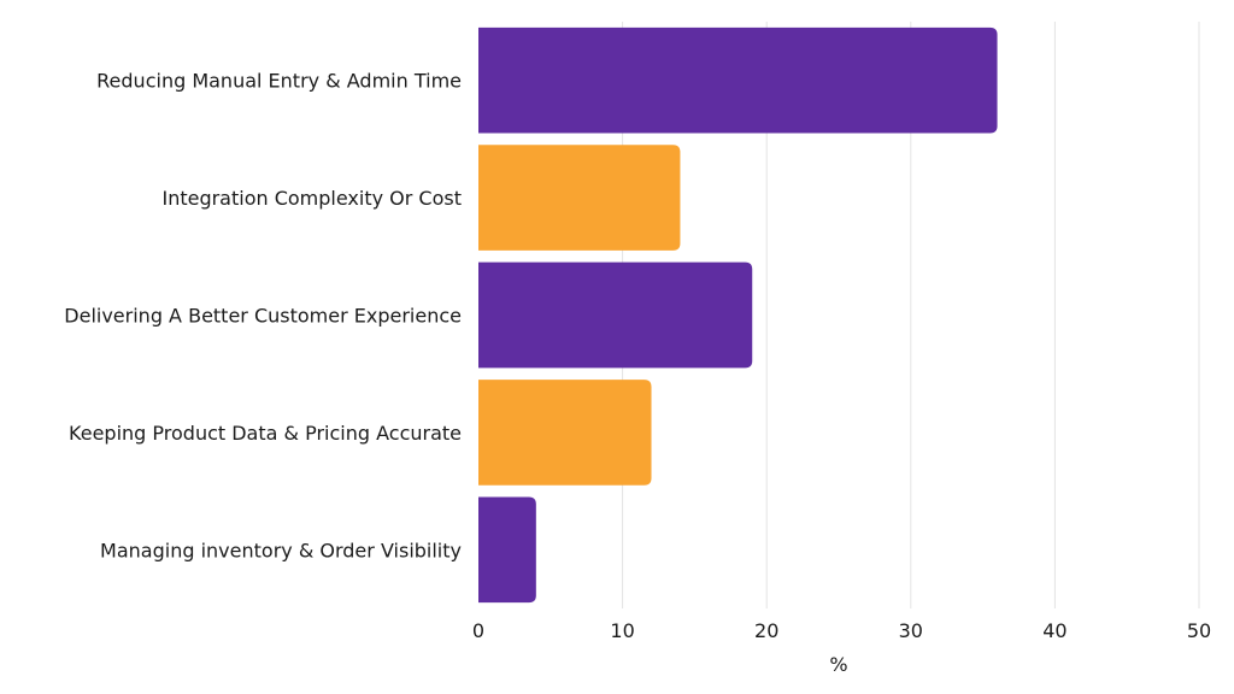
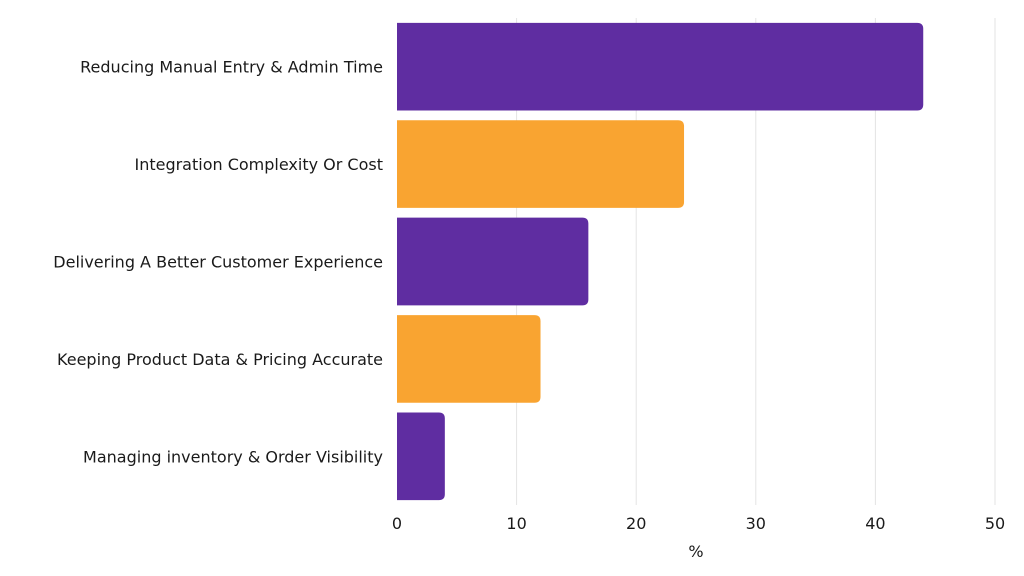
Reducing Manual Entry & Admin Time: 36 -> 44
Integration Complexity Or Cost: 14 -> 24
Delivering A Better Customer Experience: 19 -> 16
